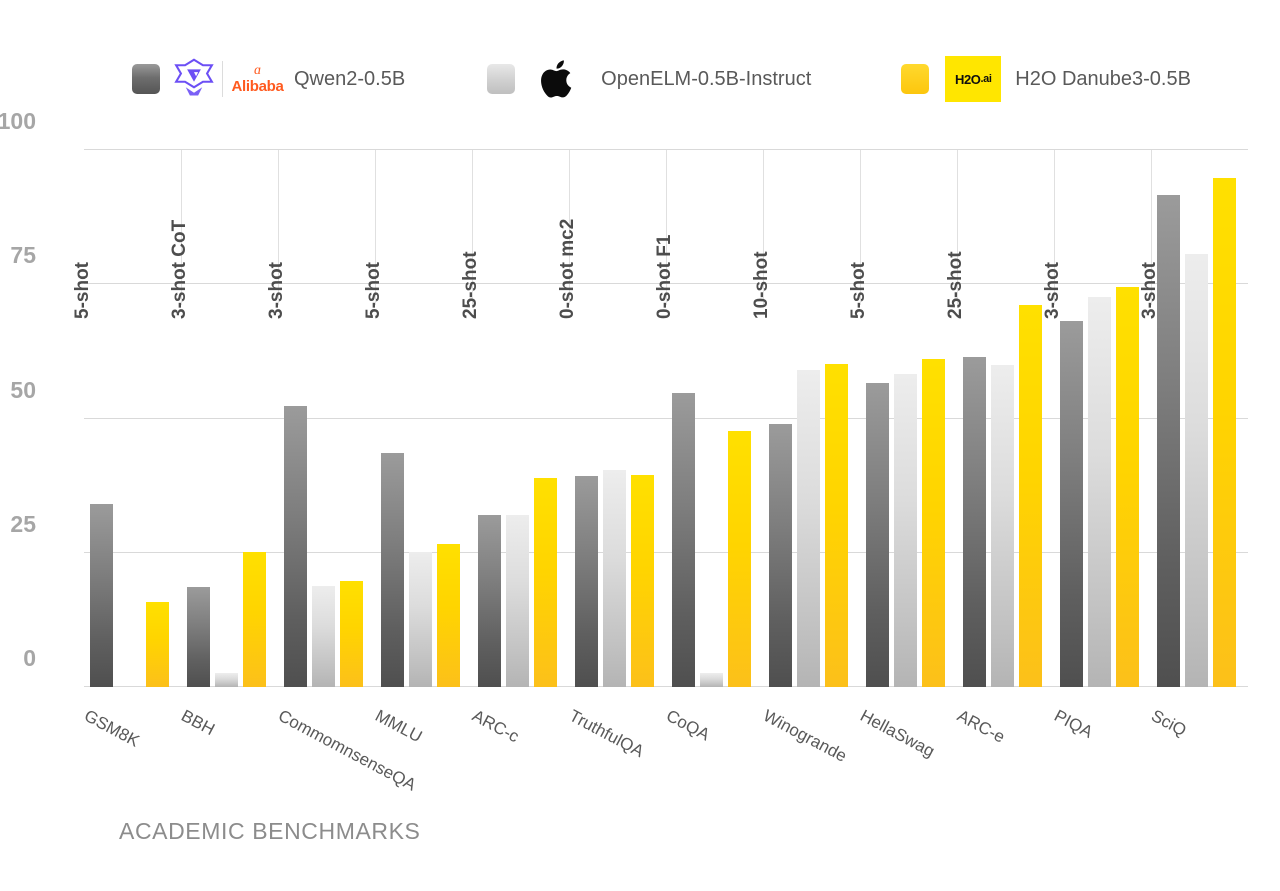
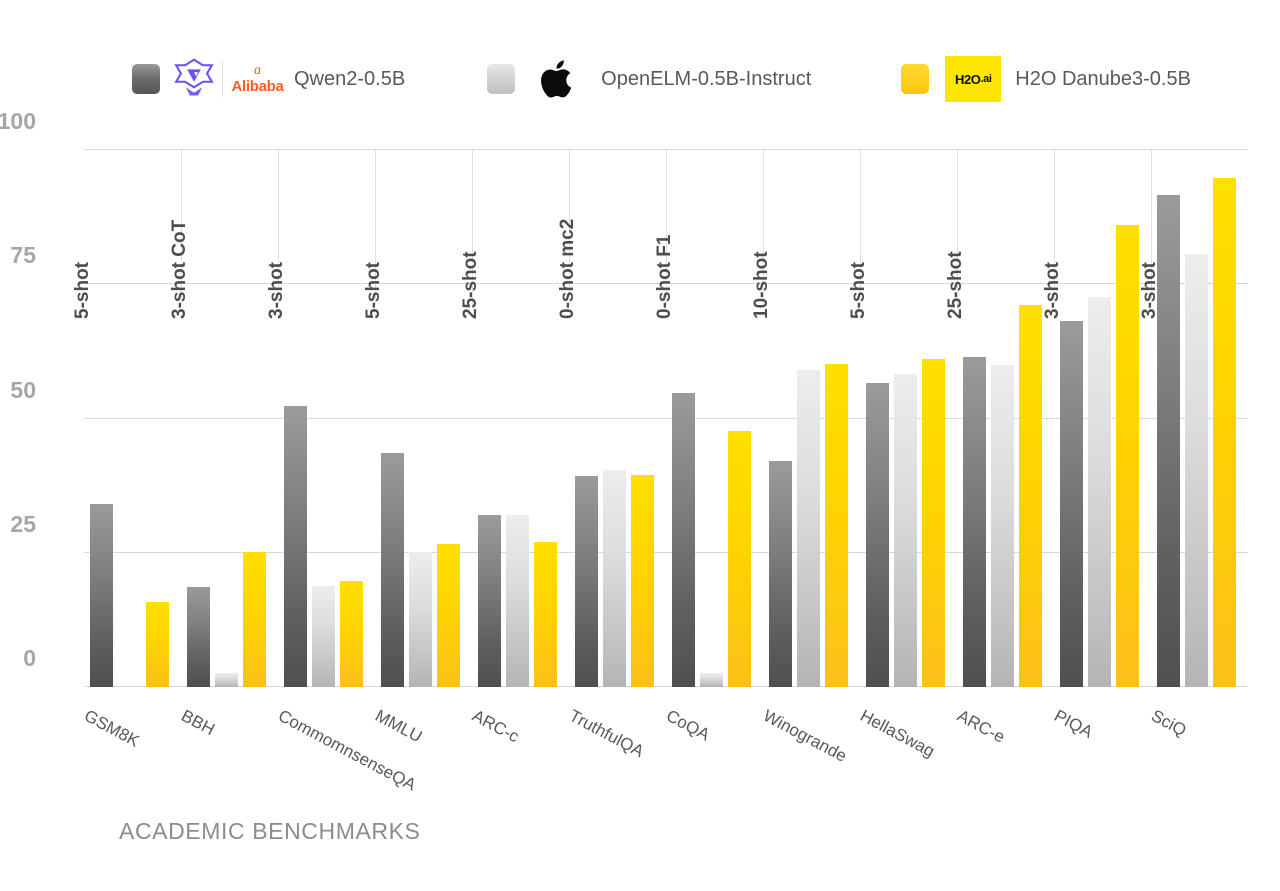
H2O Danube3-0.5B/ARC-c: 39 -> 27
Qwen2-0.5B/Winogrande: 49 -> 42
H2O Danube3-0.5B/PIQA: 74 -> 86
